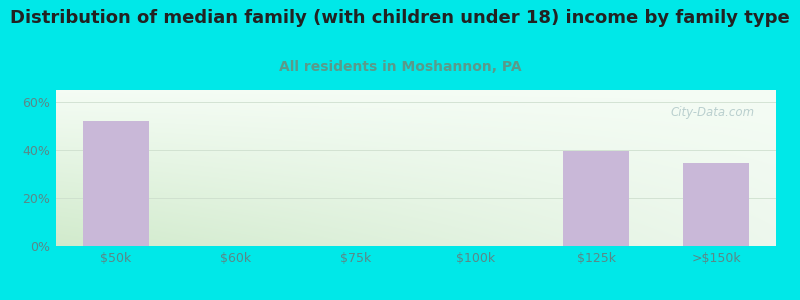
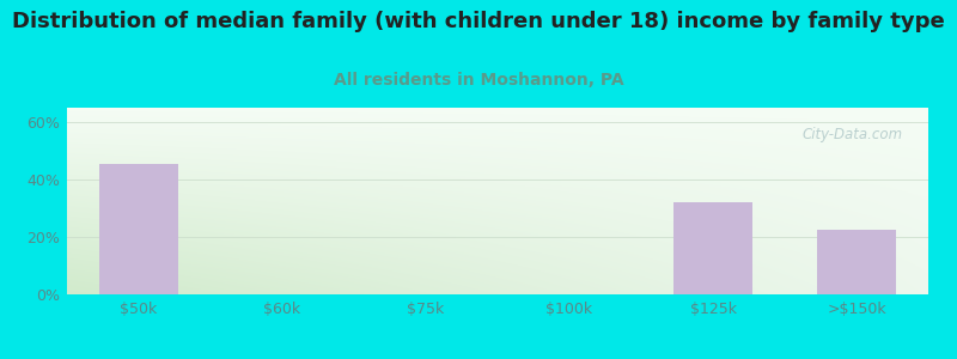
$50k: 52.0% -> 45.5%
$125k: 39.5% -> 32.0%
>$150k: 34.5% -> 22.5%
